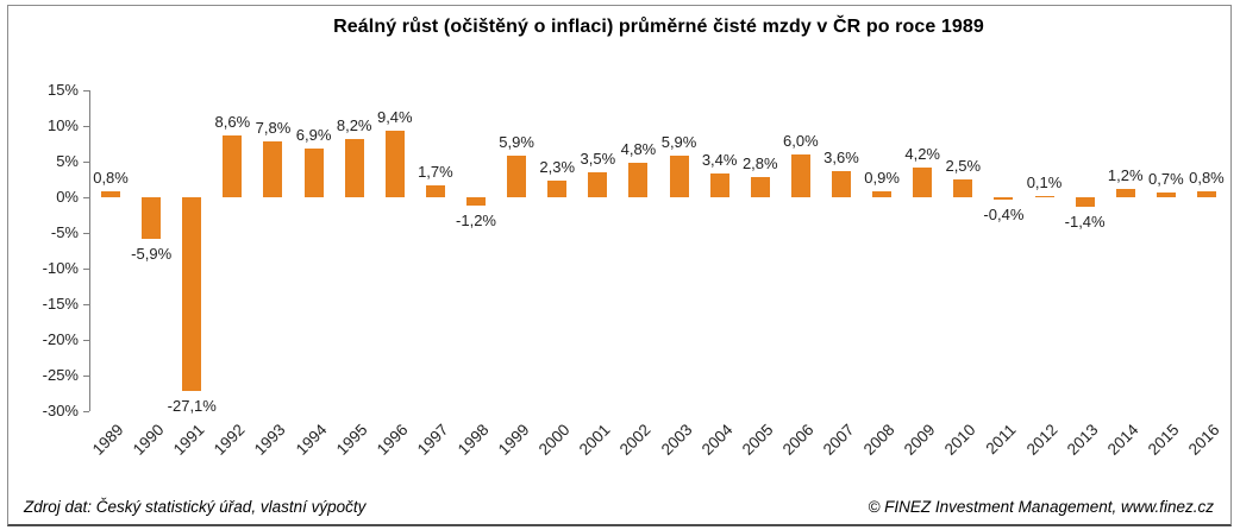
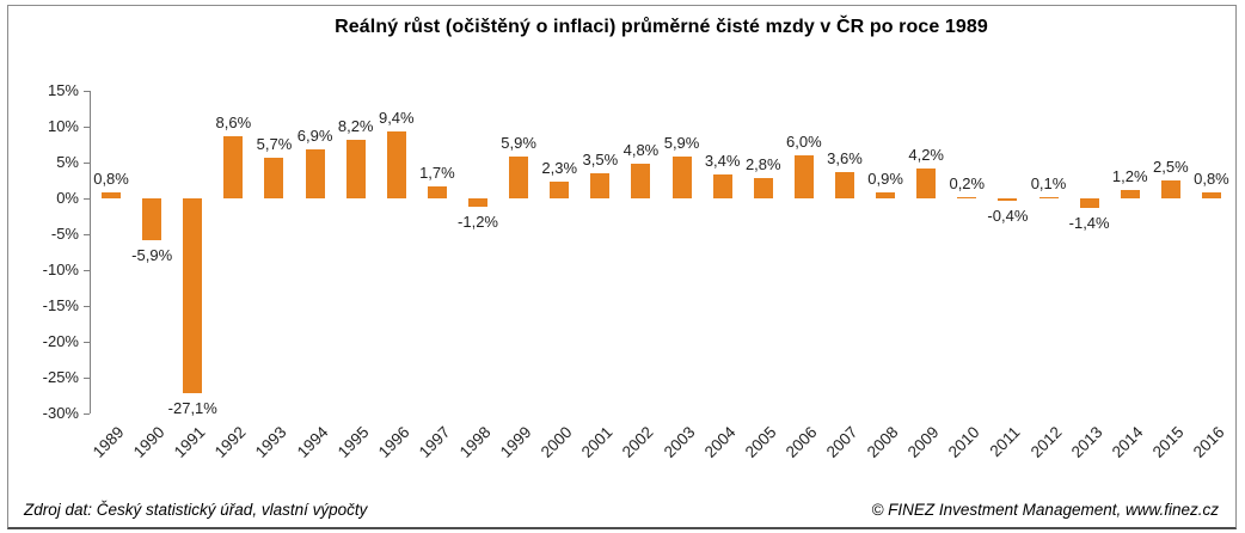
1993: 7,8% -> 5,7%
2010: 2,5% -> 0,2%
2015: 0,7% -> 2,5%
